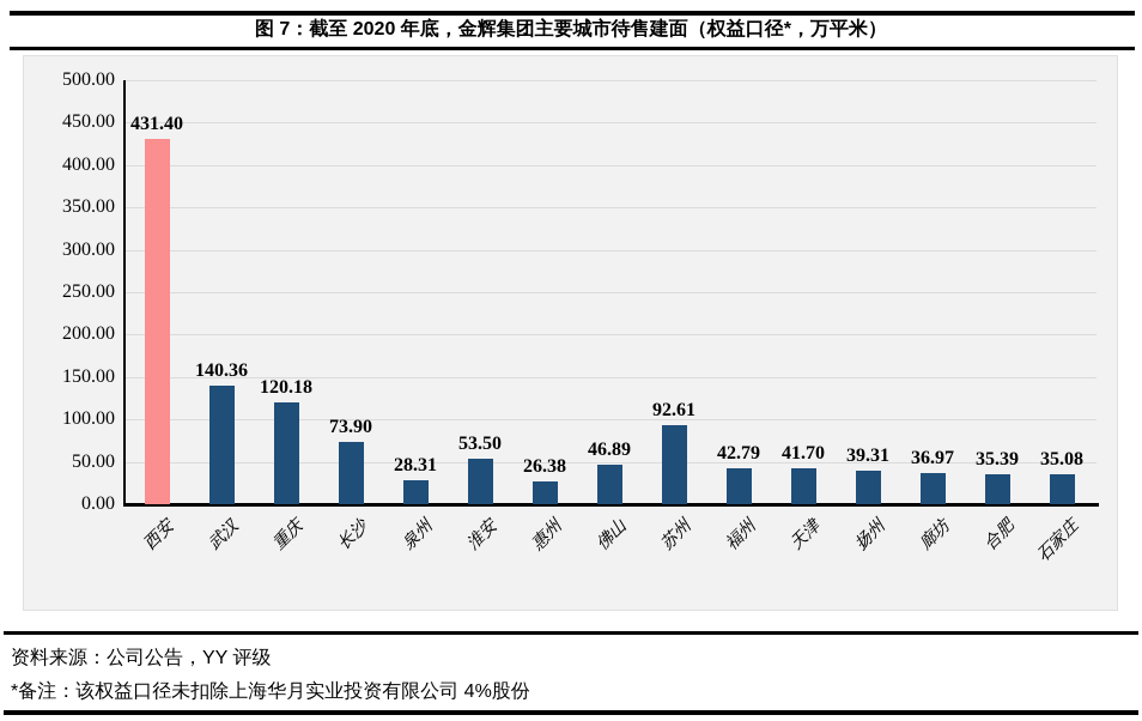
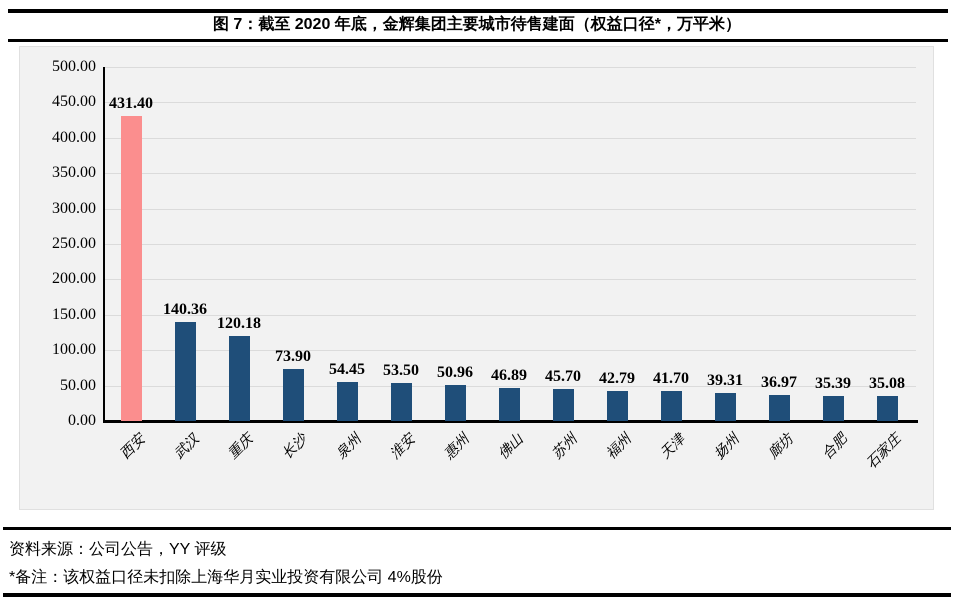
泉州: 28.31 -> 54.45
惠州: 26.38 -> 50.96
苏州: 92.61 -> 45.70
